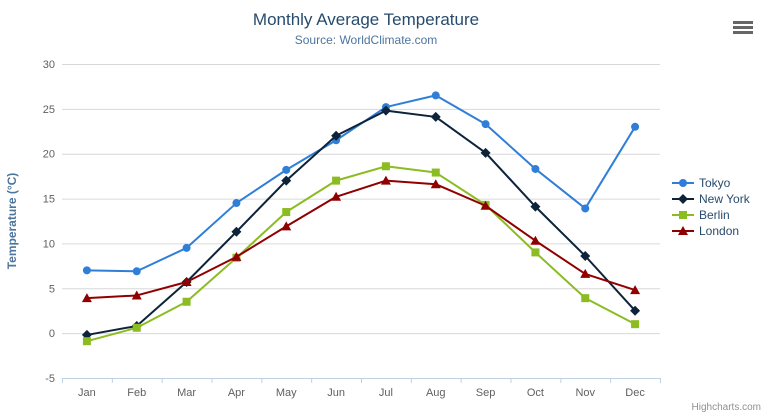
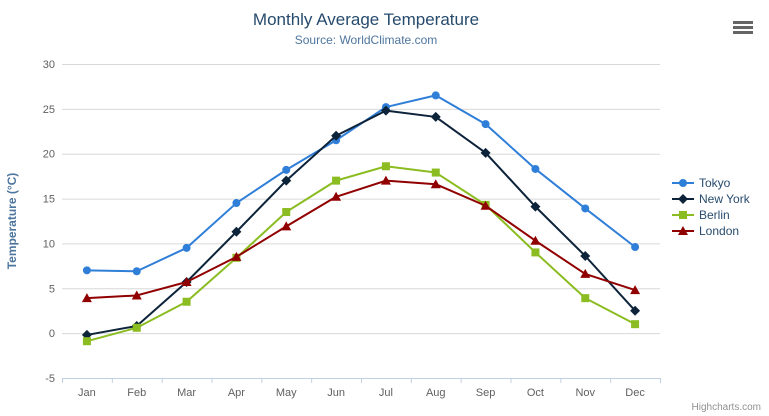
Tokyo/Dec: 23 -> 10
